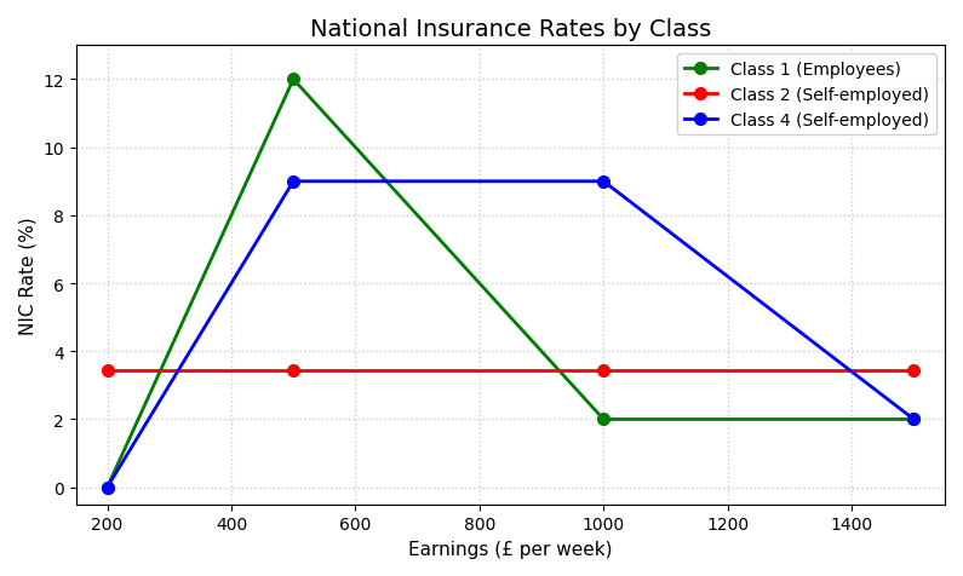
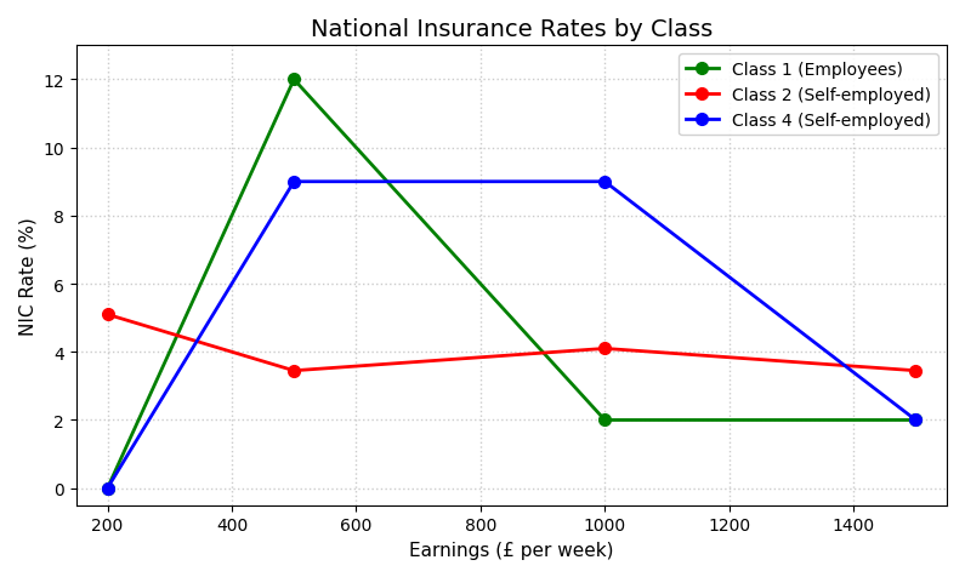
Class 2 (Self-employed)/200: 3.45 -> 5.10
Class 2 (Self-employed)/1000: 3.45 -> 4.10
